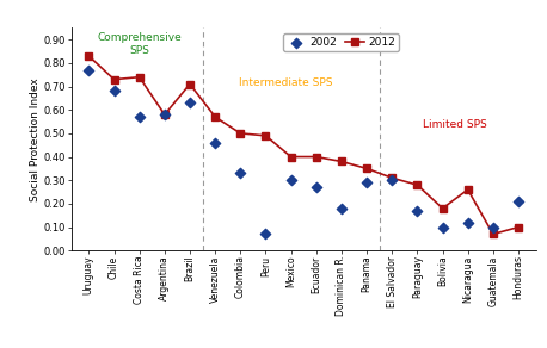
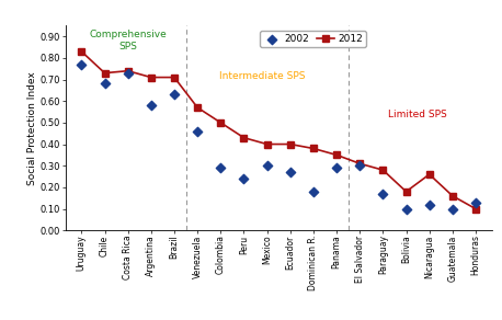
2002/Costa Rica: 0.57 -> 0.73
2012/Argentina: 0.58 -> 0.71
2002/Colombia: 0.33 -> 0.29
2012/Peru: 0.49 -> 0.43
2002/Peru: 0.07 -> 0.24
2012/Guatemala: 0.07 -> 0.16
2002/Honduras: 0.21 -> 0.13
